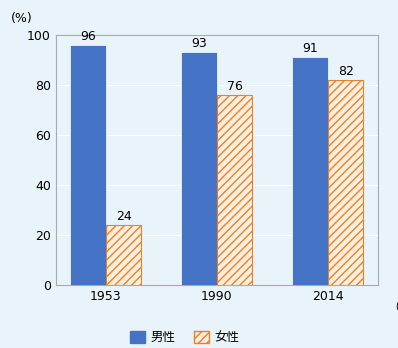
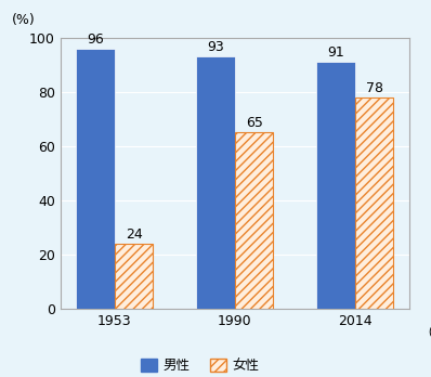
女性/1990: 76 -> 65
女性/2014: 82 -> 78
